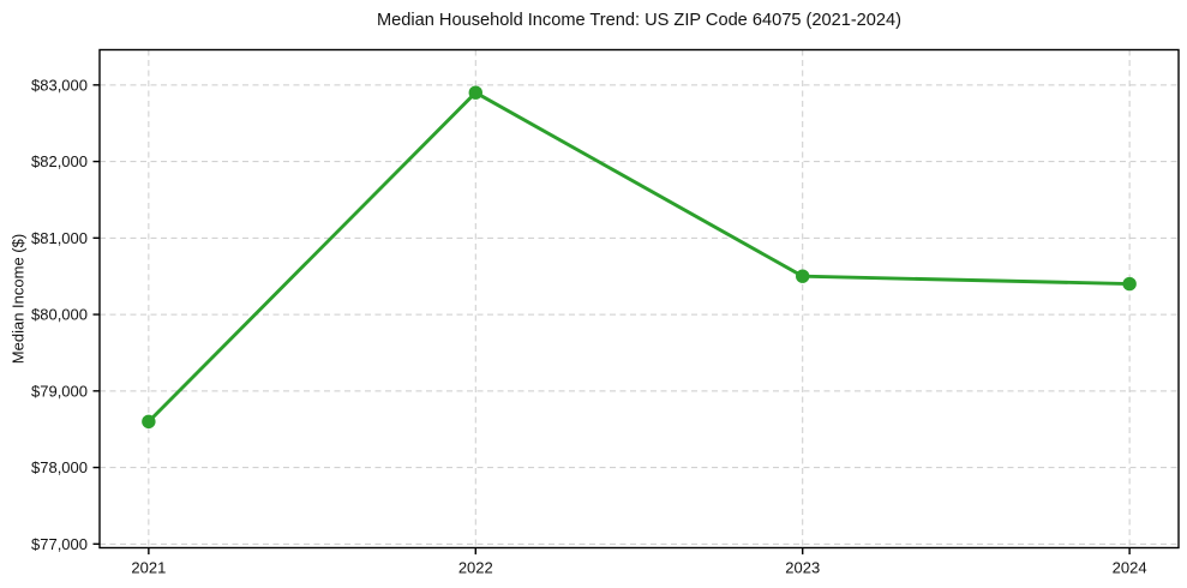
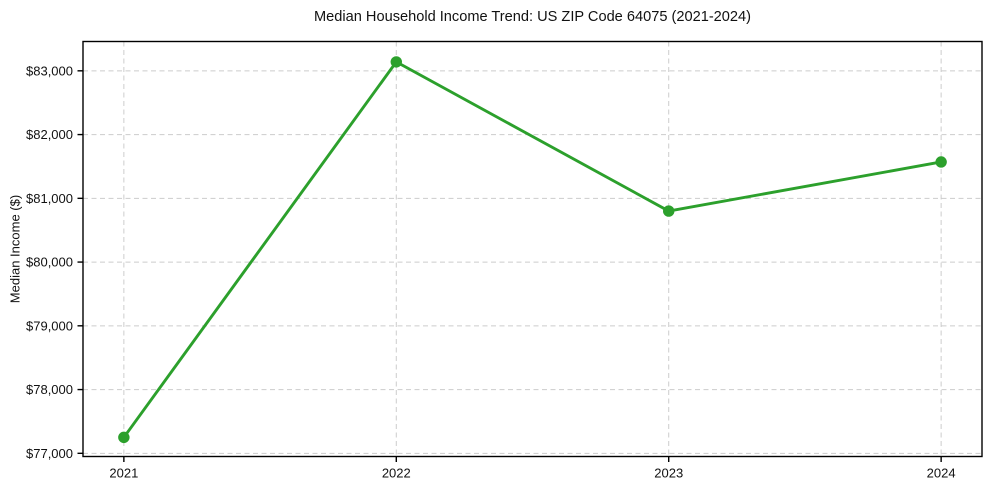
2021: $78600 -> $77200
2022: $82900 -> $83100
2023: $80500 -> $80800
2024: $80400 -> $81600
